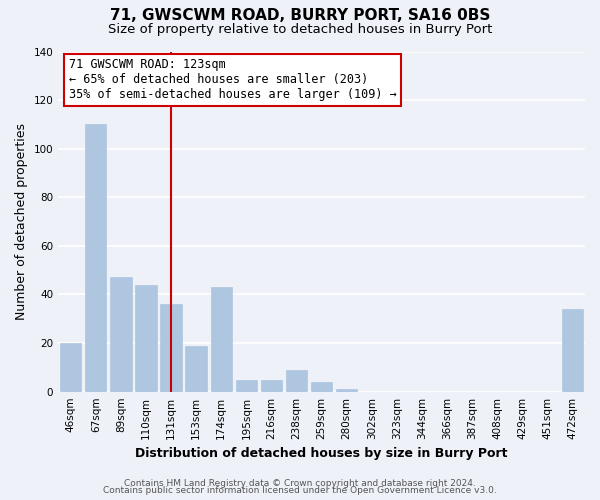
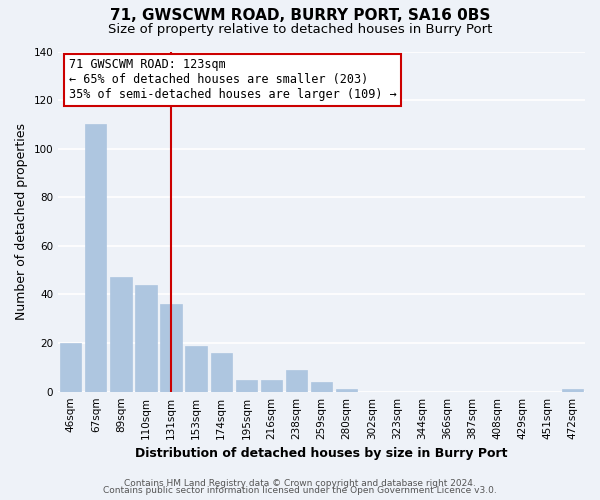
174sqm: 43 -> 16
472sqm: 34 -> 1
